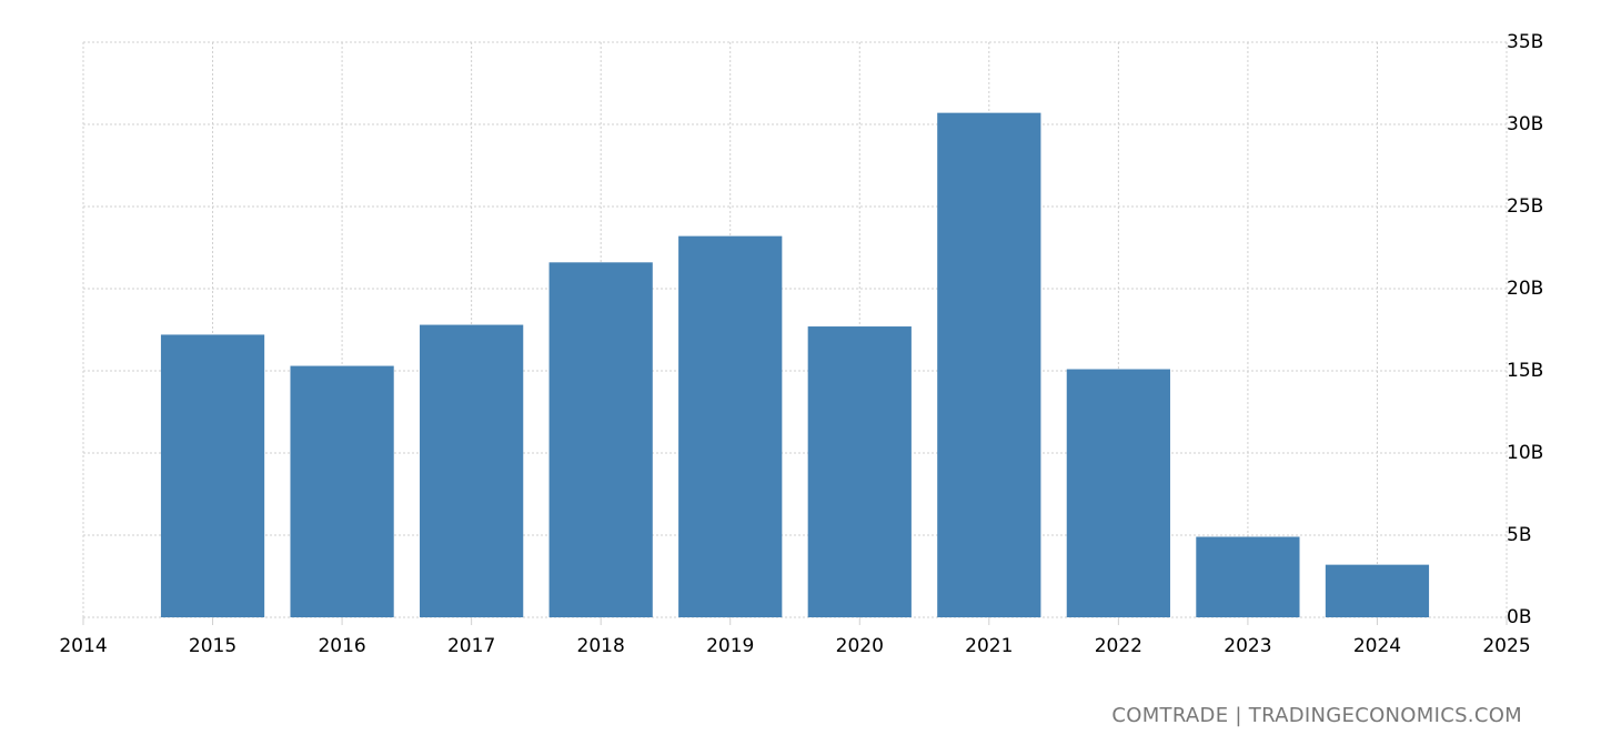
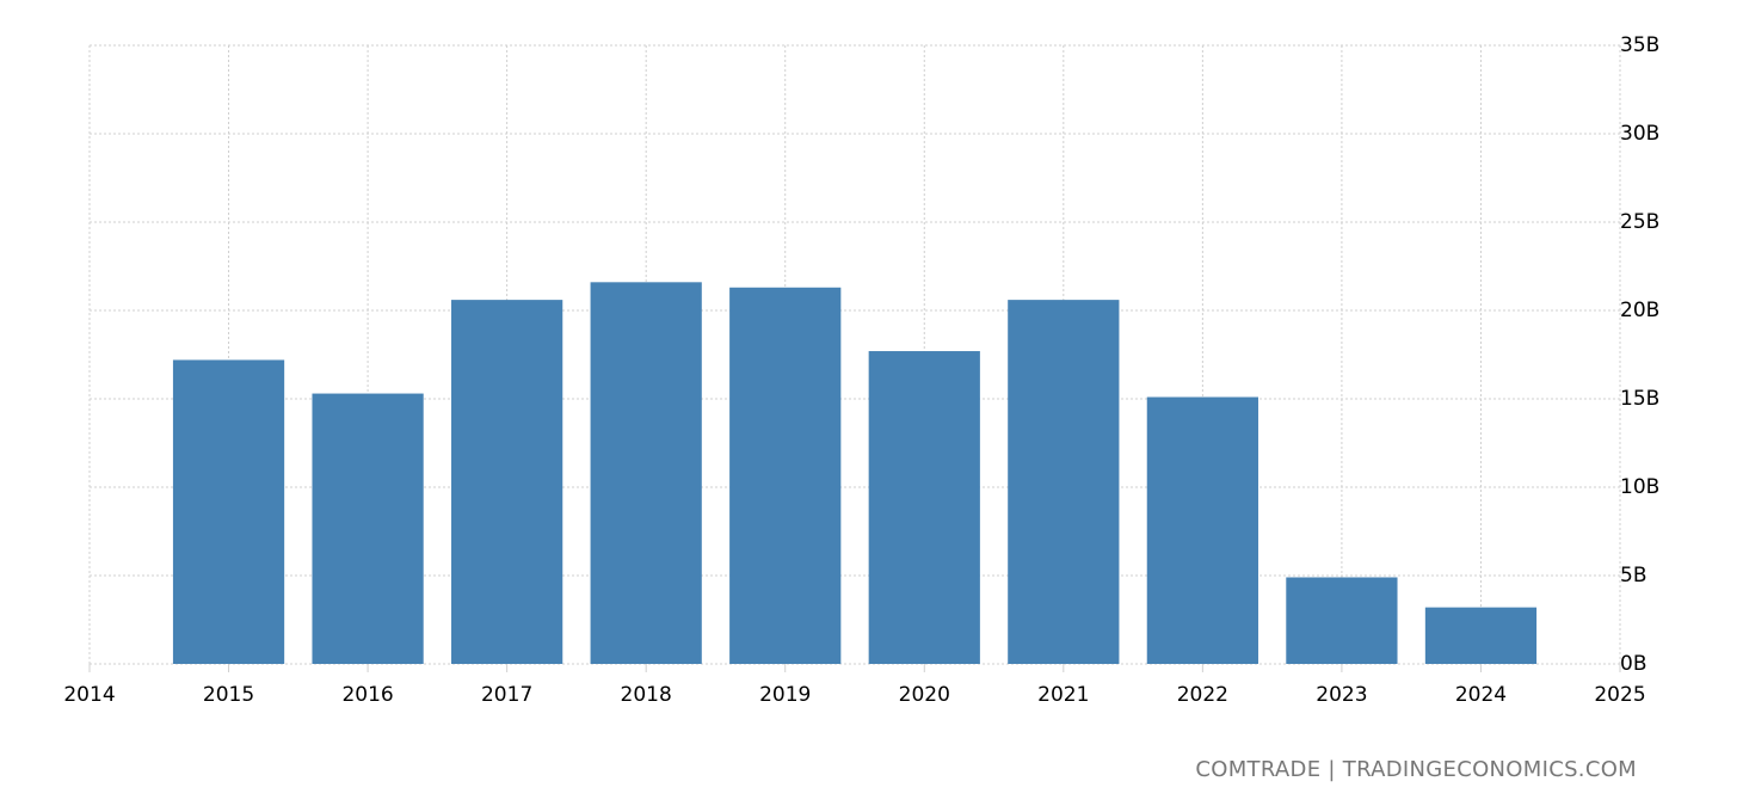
2017: 17.8B -> 20.6B
2019: 23.2B -> 21.3B
2021: 30.7B -> 20.6B
